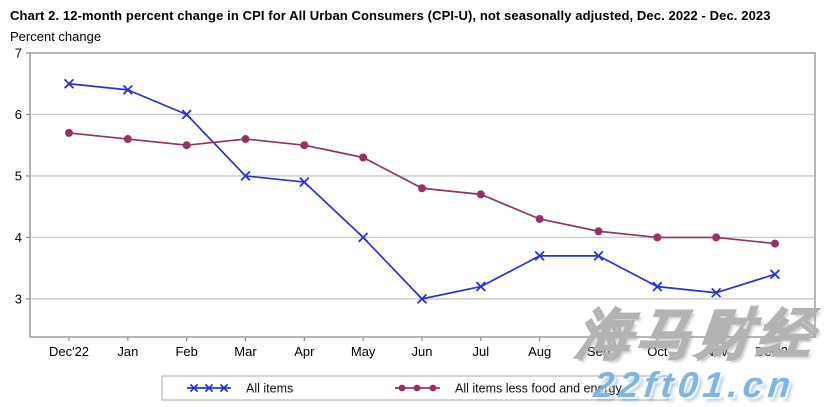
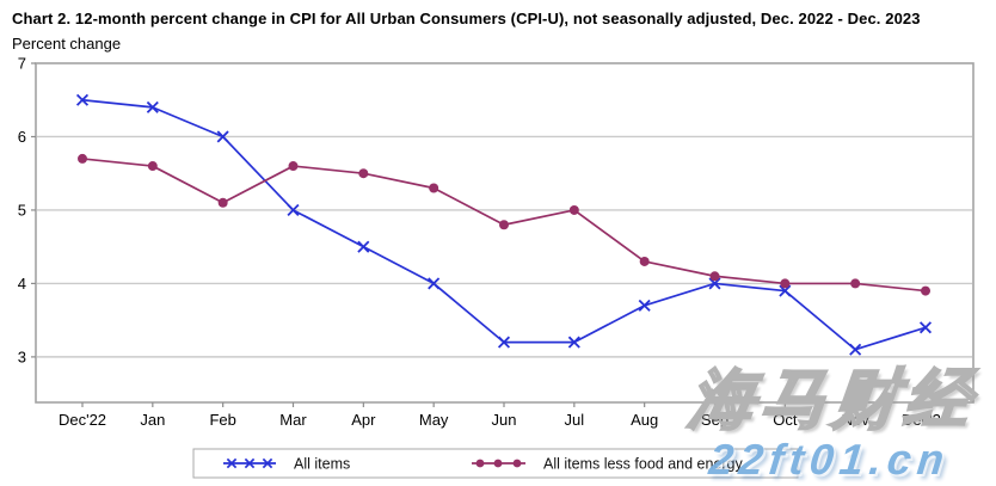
All items less food and energy/Feb: 5.5 -> 5.1
All items/Apr: 4.9 -> 4.5
All items/Jun: 3.0 -> 3.2
All items less food and energy/Jul: 4.7 -> 5.0
All items/Sep: 3.7 -> 4.0
All items/Oct: 3.2 -> 3.9
